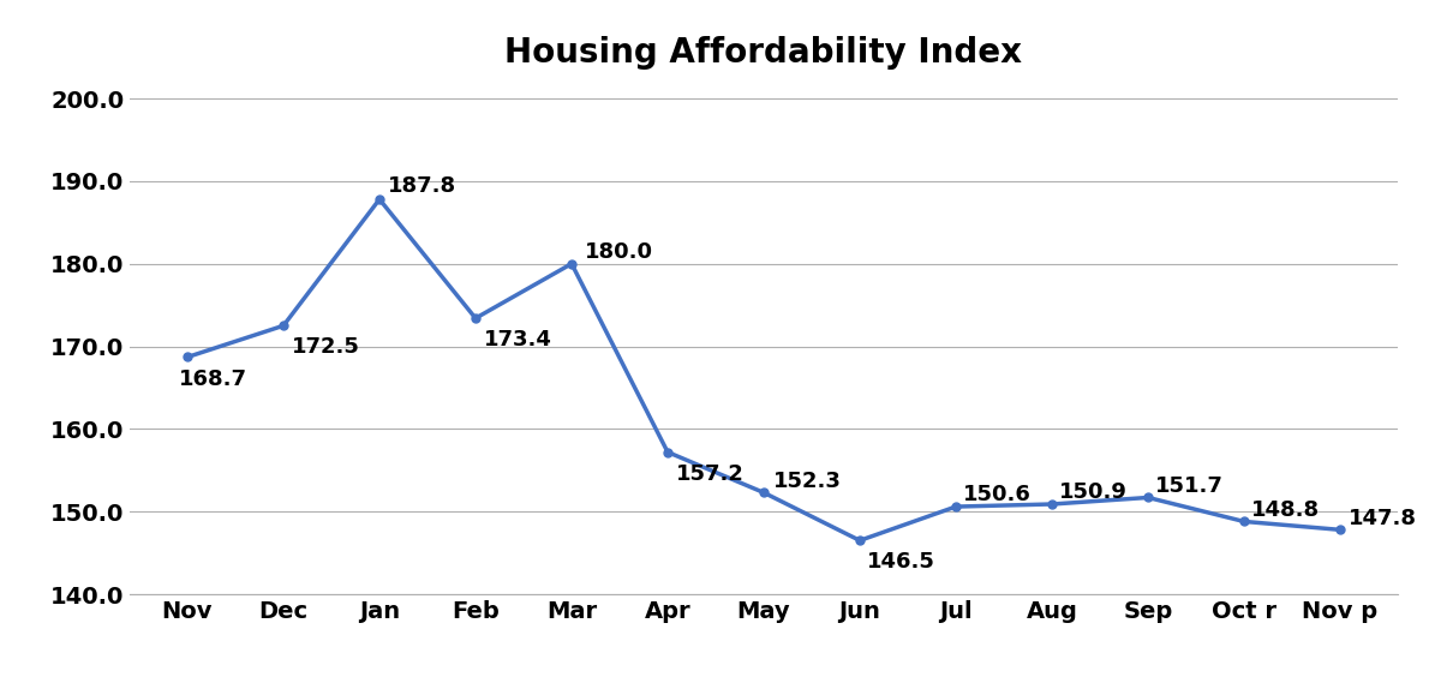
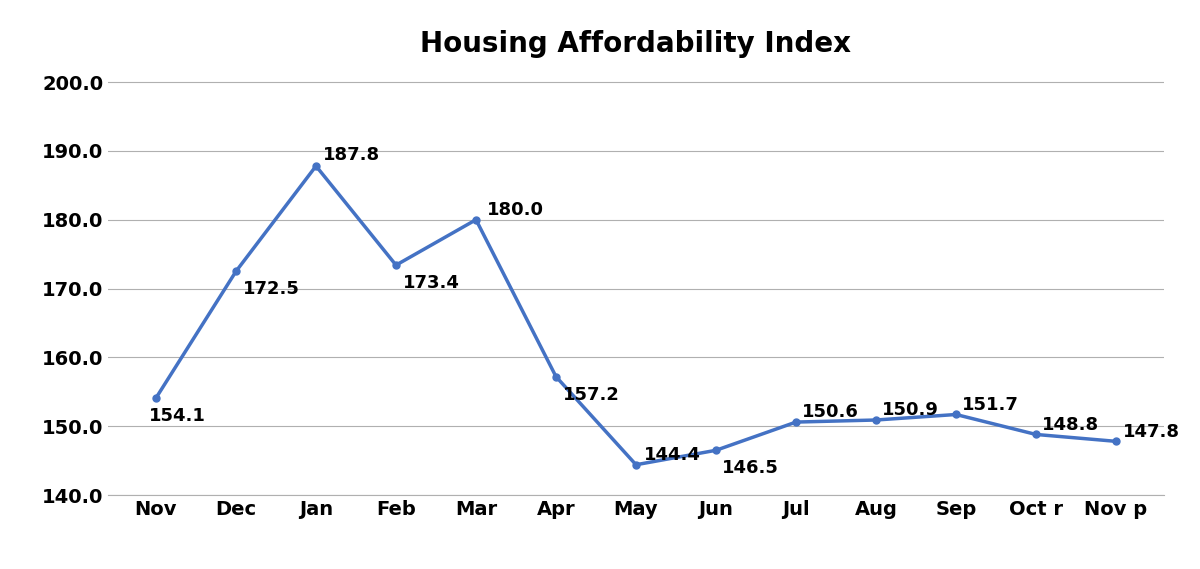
Nov: 168.7 -> 154.1
May: 152.3 -> 144.4
